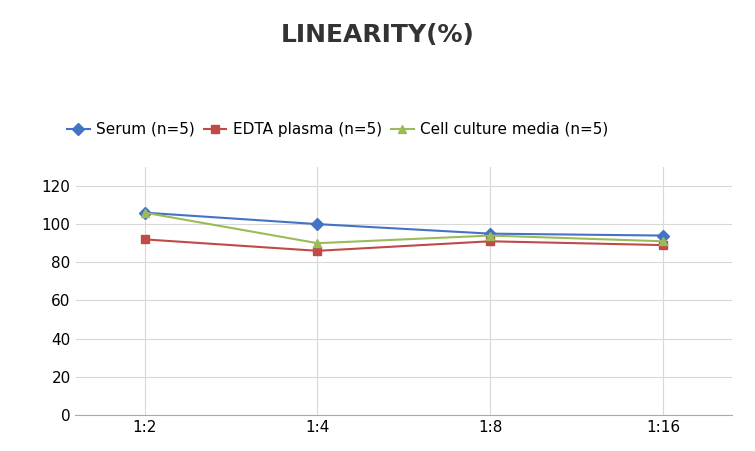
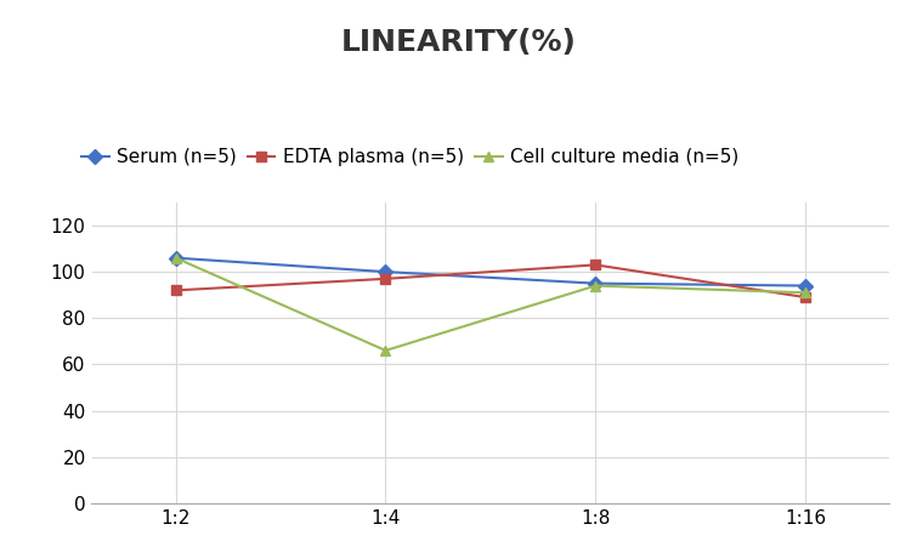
EDTA plasma (n=5)/1:4: 86 -> 97
Cell culture media (n=5)/1:4: 90 -> 66
EDTA plasma (n=5)/1:8: 91 -> 103
